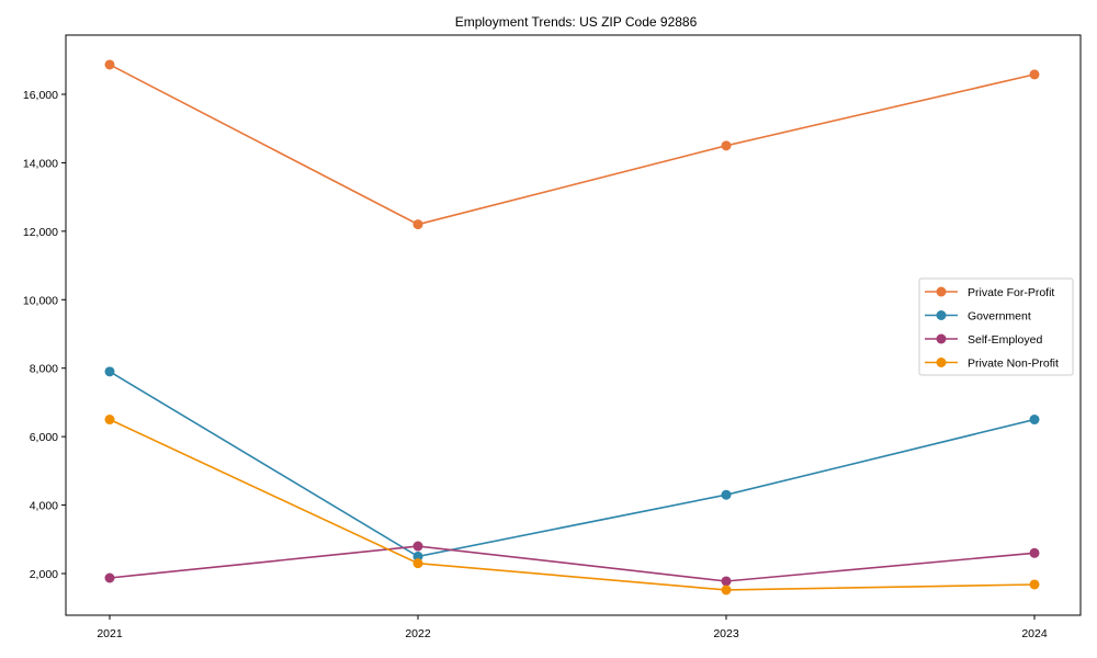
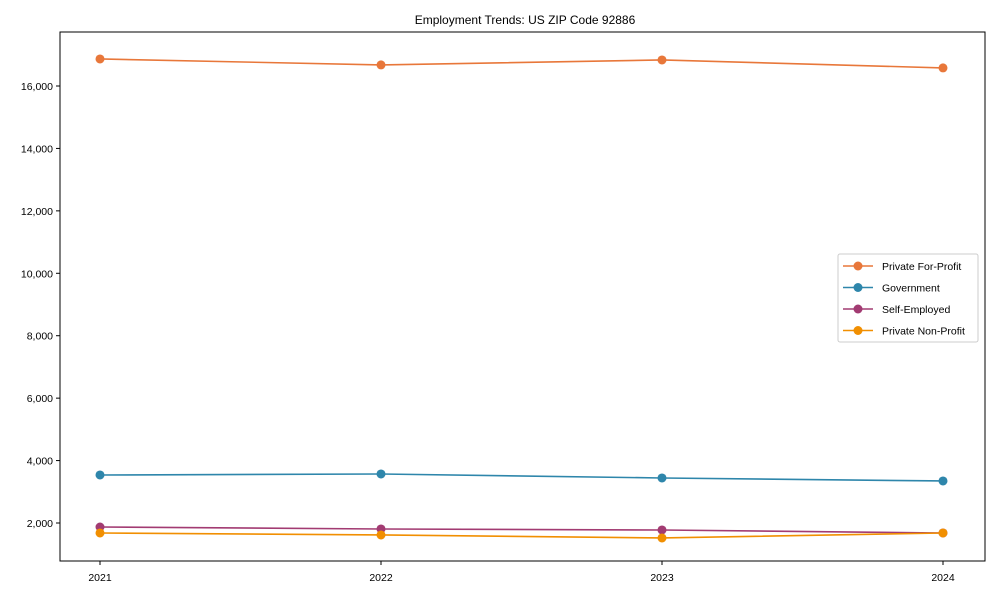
Government/2021: 7900 -> 3500
Private Non-Profit/2021: 6500 -> 1700
Private For-Profit/2022: 12200 -> 16700
Government/2022: 2500 -> 3600
Self-Employed/2022: 2800 -> 1800
Private Non-Profit/2022: 2300 -> 1600
Private For-Profit/2023: 14500 -> 16800
Government/2023: 4300 -> 3400
Government/2024: 6500 -> 3300
Self-Employed/2024: 2600 -> 1700
